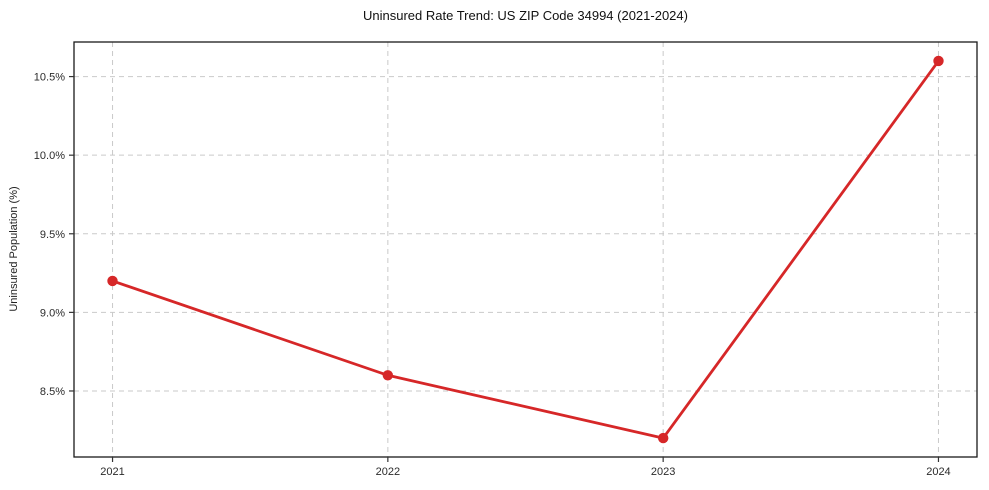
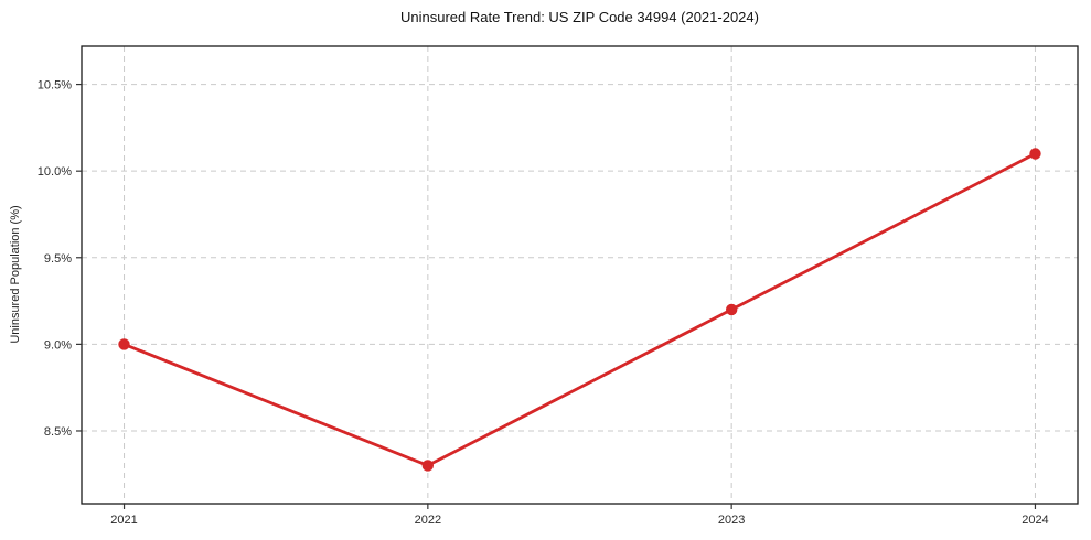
2021: 9.2% -> 9.0%
2022: 8.6% -> 8.3%
2023: 8.2% -> 9.2%
2024: 10.6% -> 10.1%
